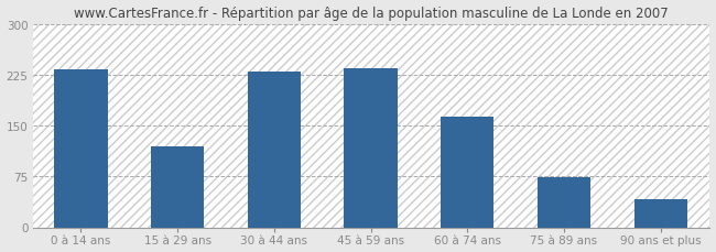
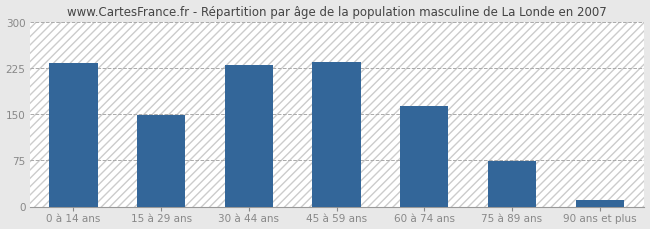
15 à 29 ans: 120 -> 149
90 ans et plus: 42 -> 10
